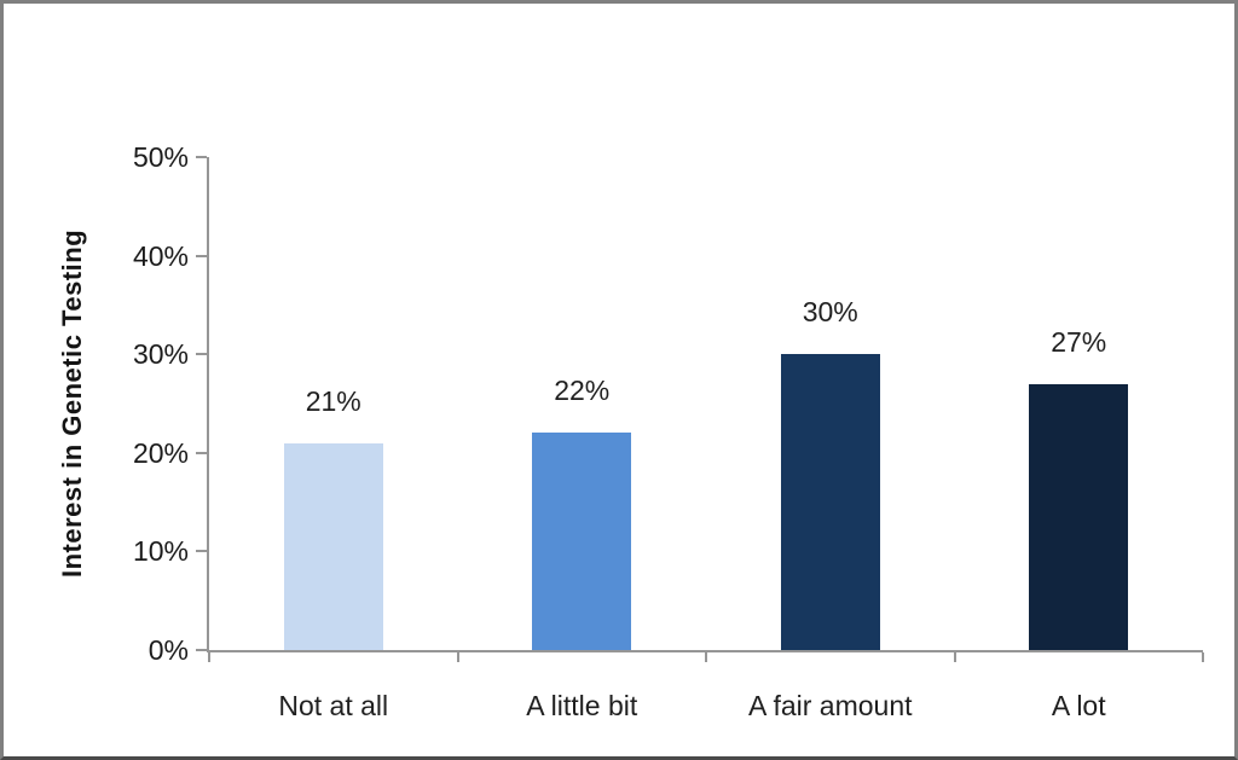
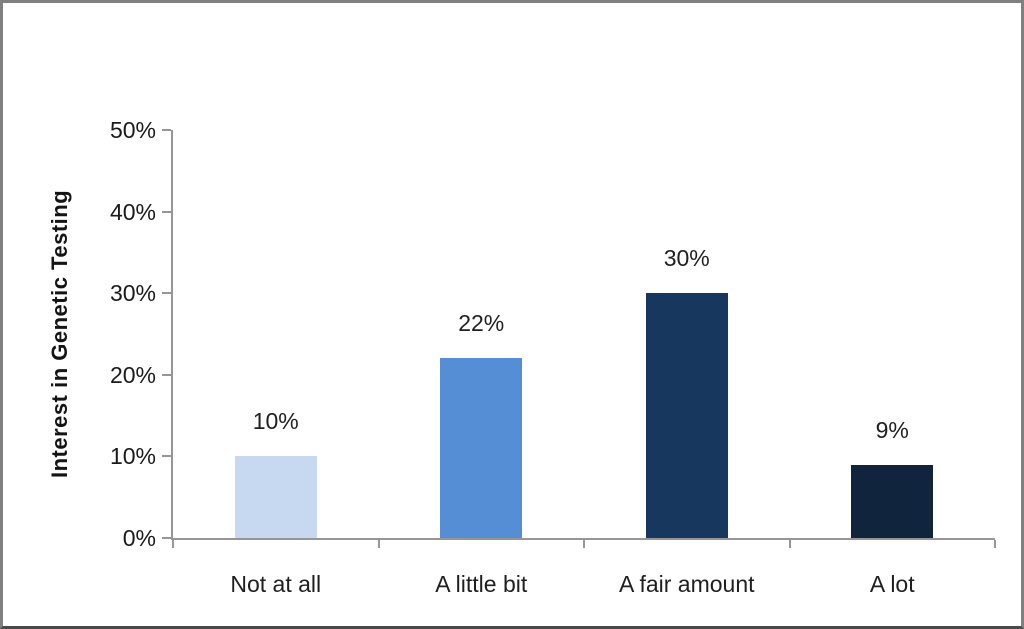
Not at all: 21% -> 10%
A lot: 27% -> 9%
